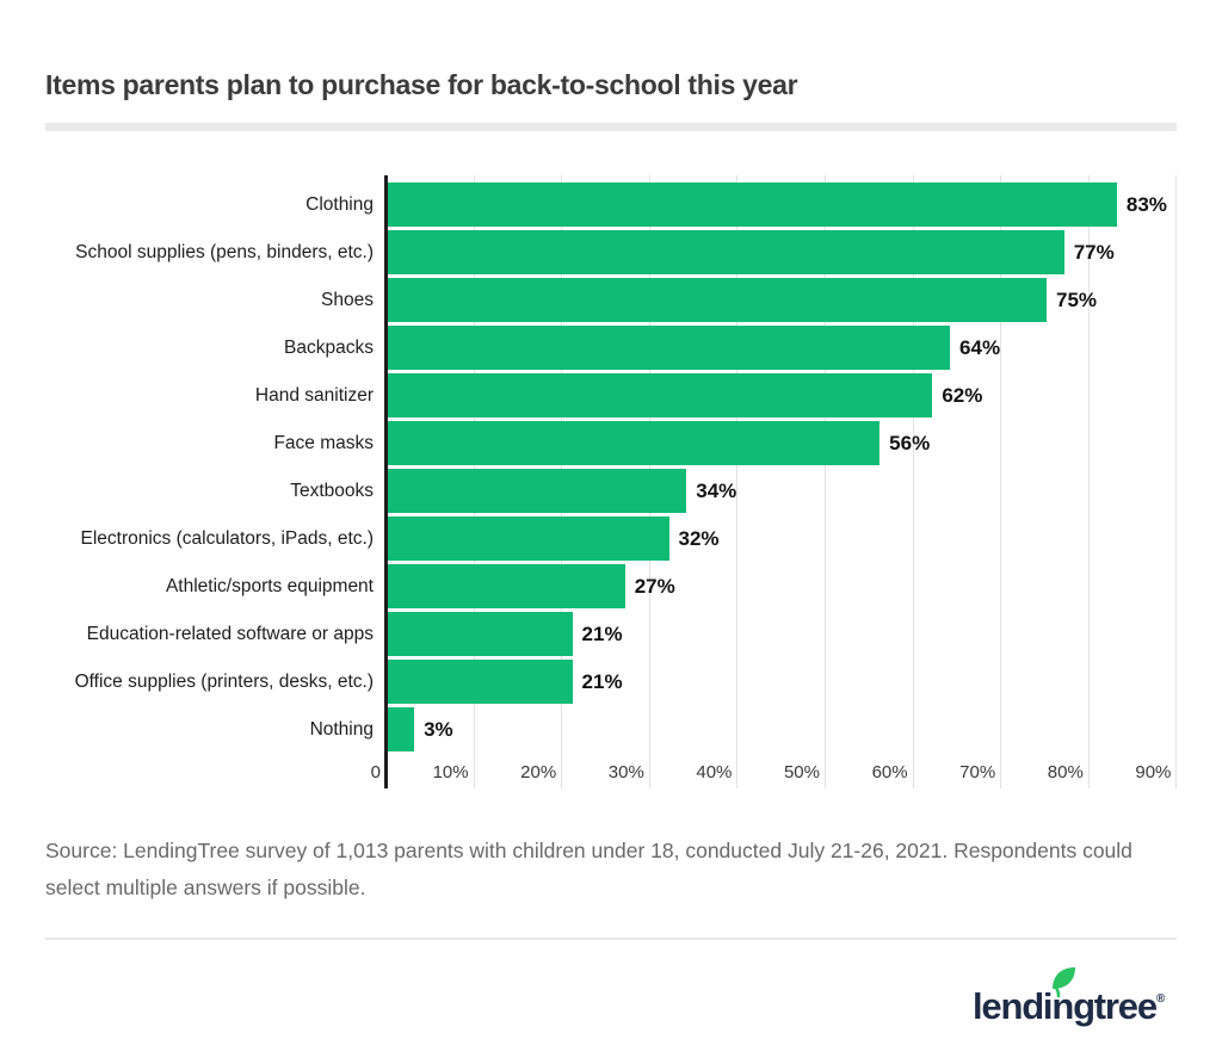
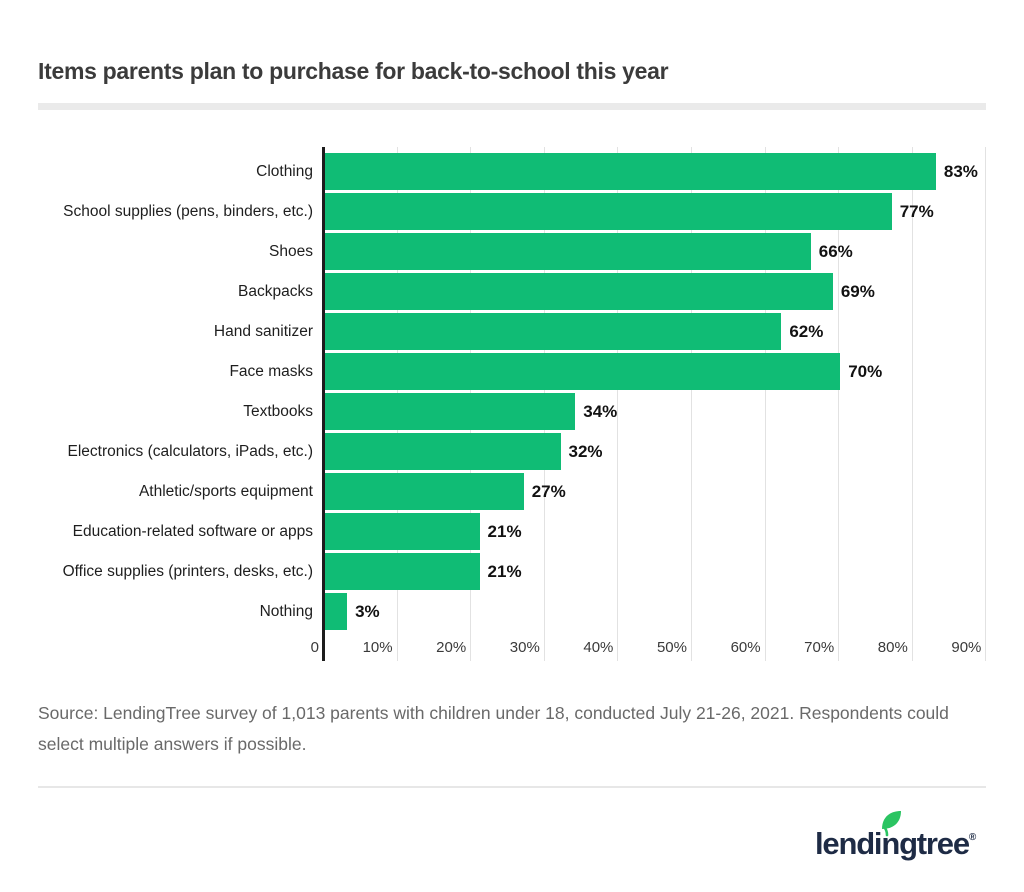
Shoes: 75% -> 66%
Backpacks: 64% -> 69%
Face masks: 56% -> 70%
